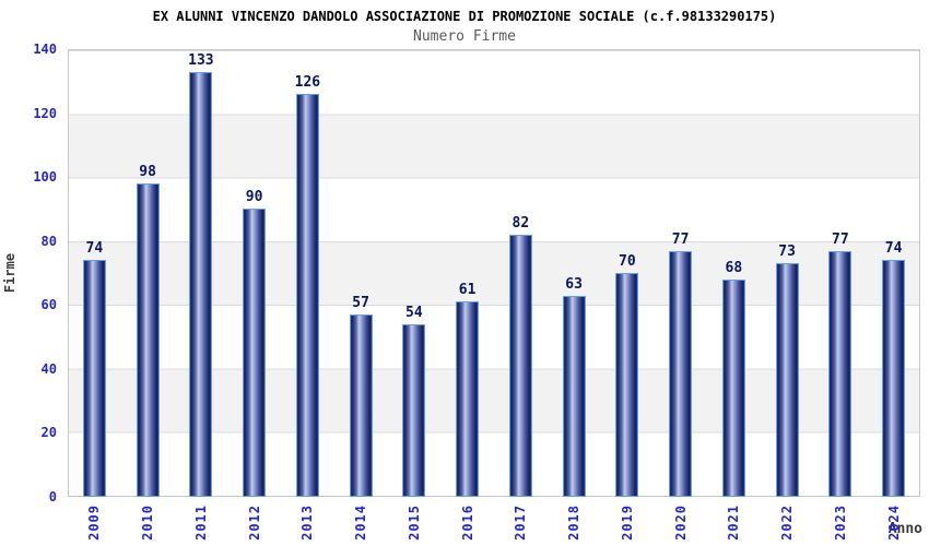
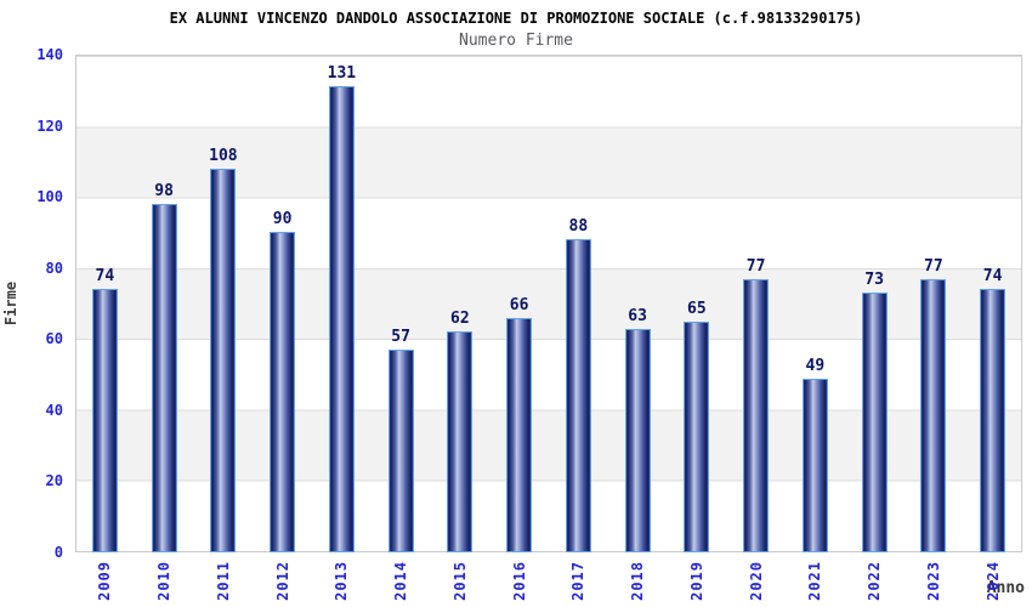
2011: 133 -> 108
2013: 126 -> 131
2015: 54 -> 62
2016: 61 -> 66
2017: 82 -> 88
2019: 70 -> 65
2021: 68 -> 49
